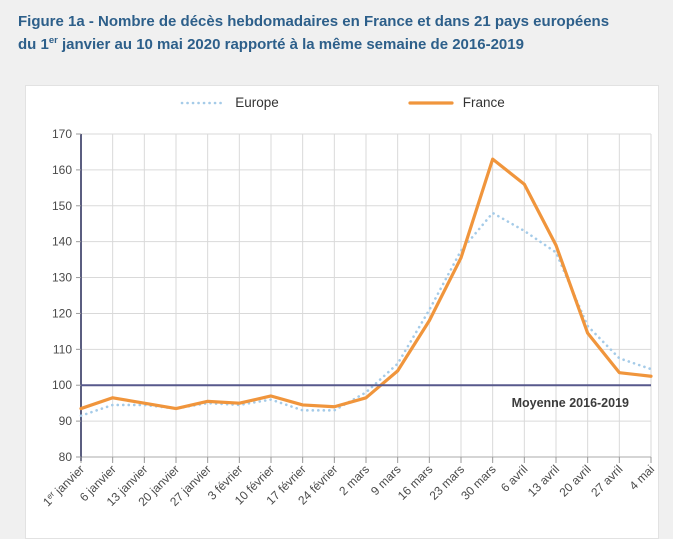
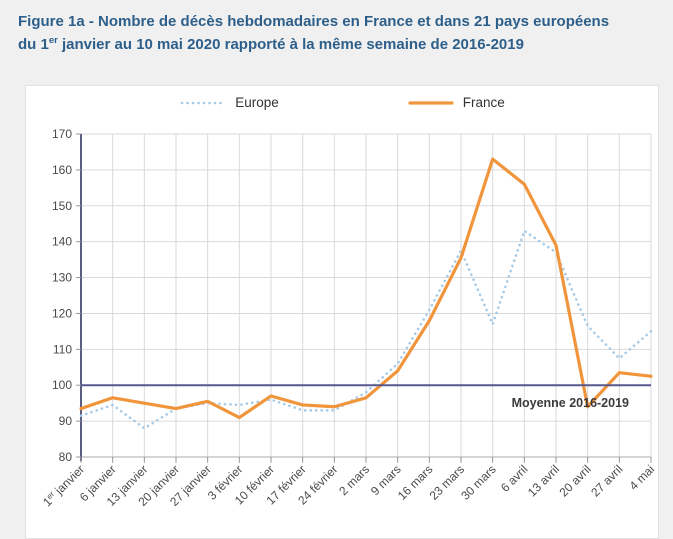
Europe/13 janvier: 94 -> 88
France/3 février: 95 -> 91
Europe/30 mars: 148 -> 117
France/20 avril: 114 -> 94
Europe/4 mai: 104 -> 115
